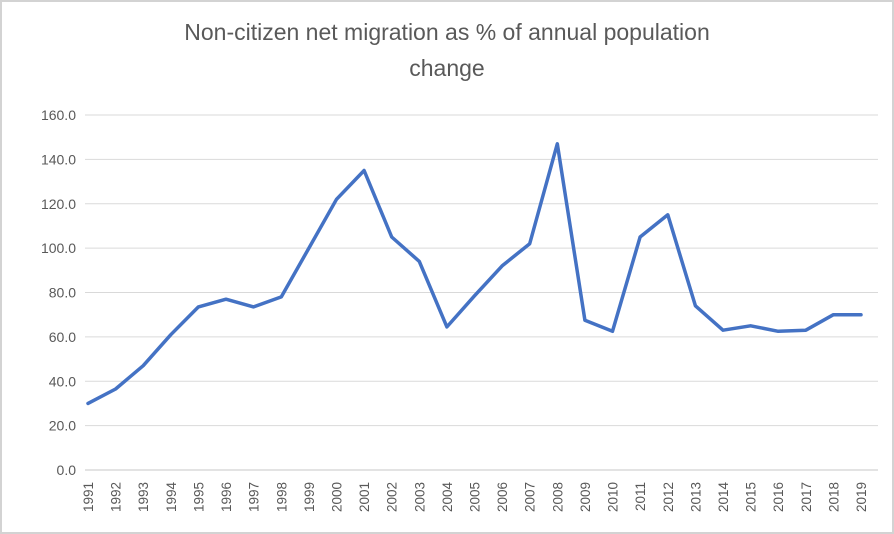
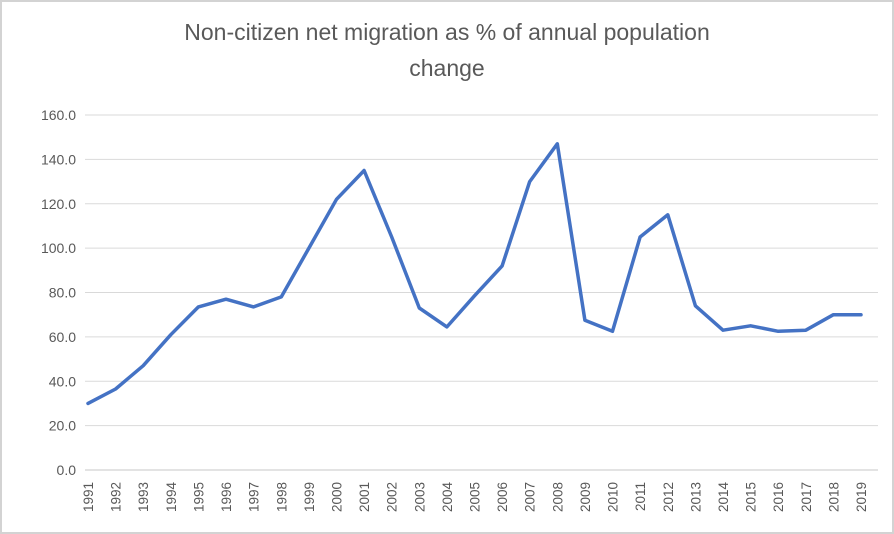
2003: 94 -> 73
2007: 102 -> 130
